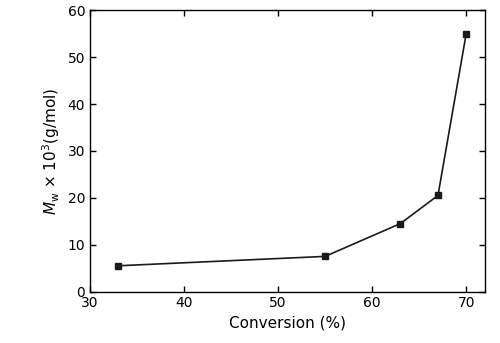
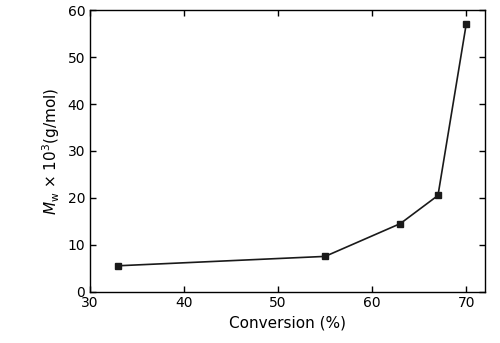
70: 55.0 -> 57.0
